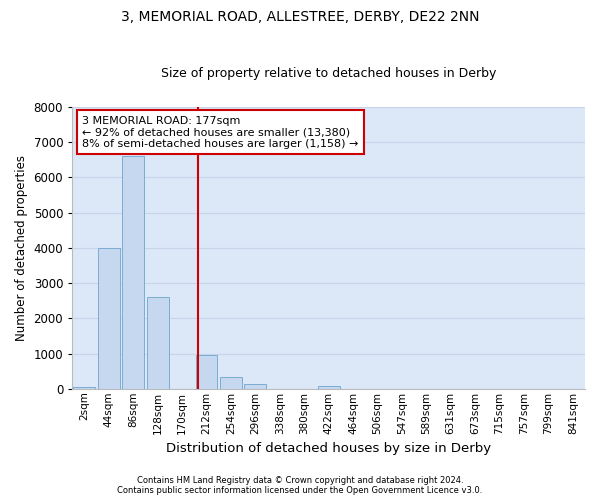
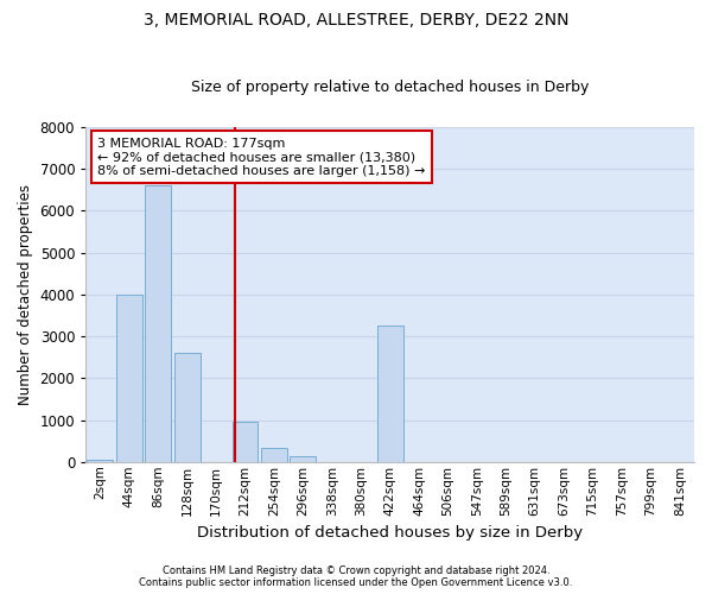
422sqm: 80 -> 3250
